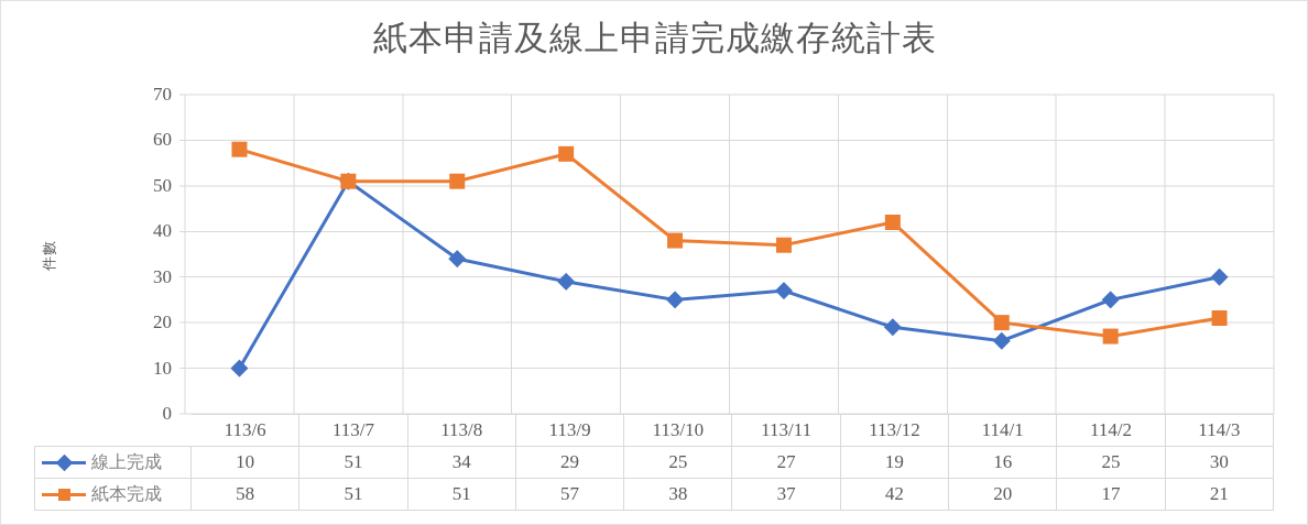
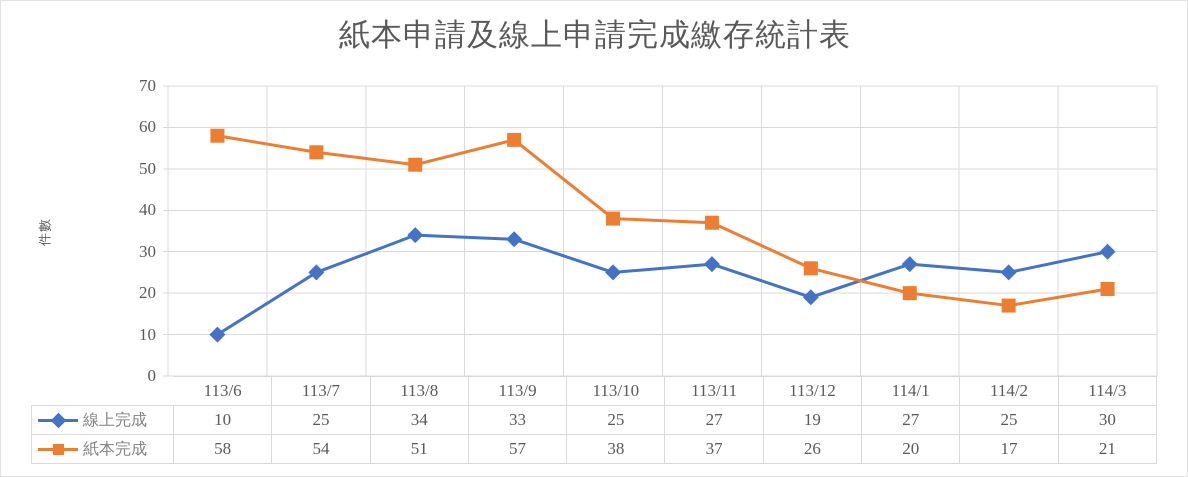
線上完成/113/7: 51 -> 25
紙本完成/113/7: 51 -> 54
線上完成/113/9: 29 -> 33
紙本完成/113/12: 42 -> 26
線上完成/114/1: 16 -> 27
